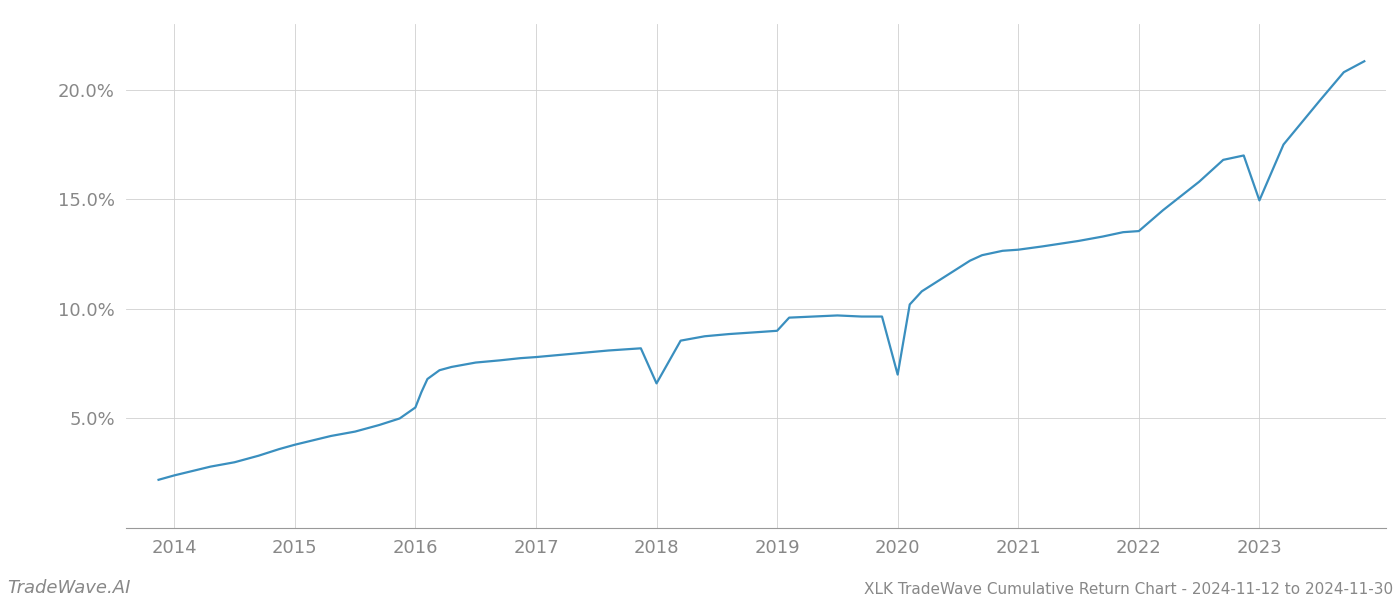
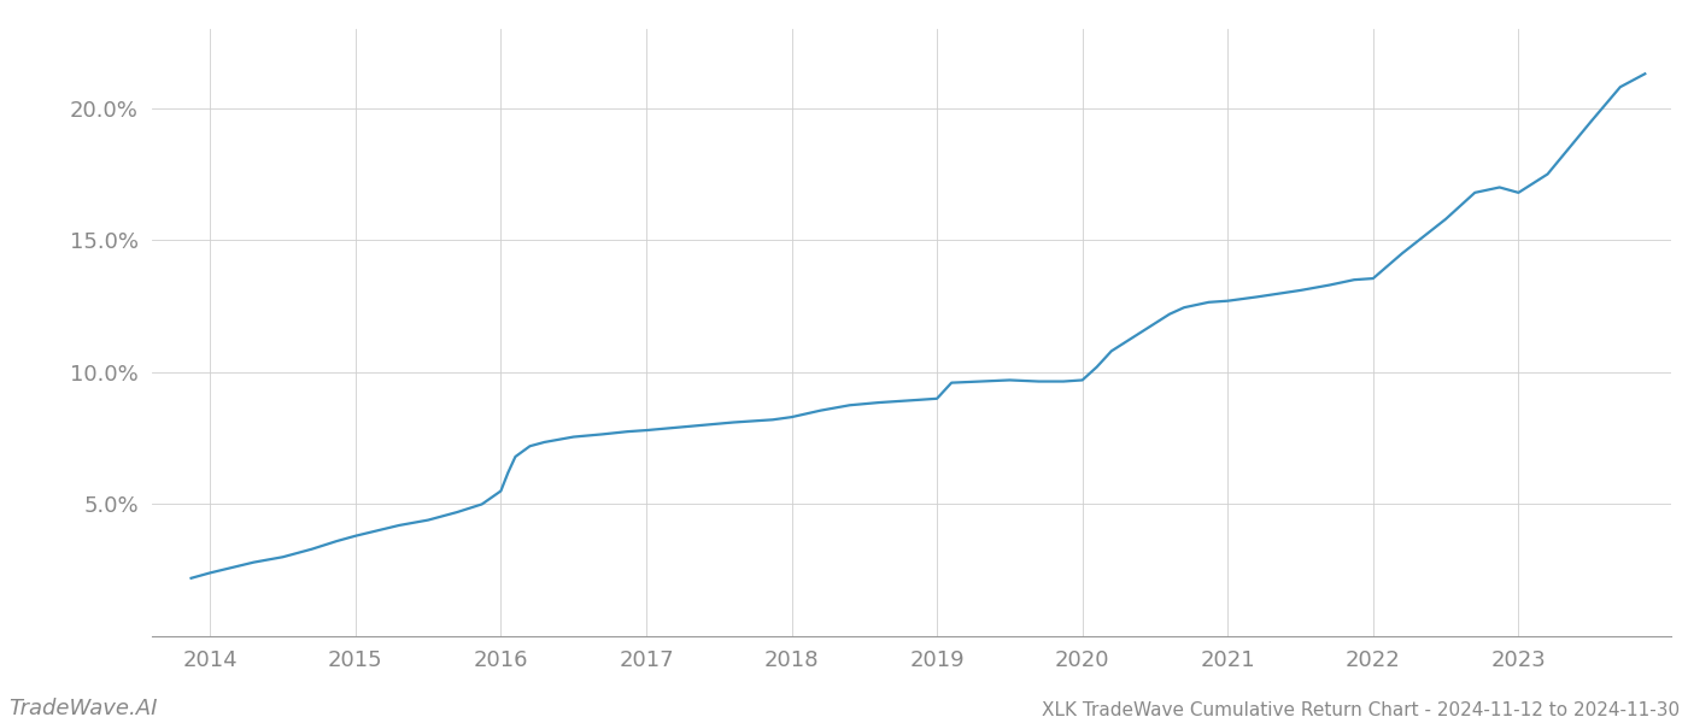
2018: 6.60% -> 8.30%
2020: 7.00% -> 9.70%
2023: 14.95% -> 16.80%
